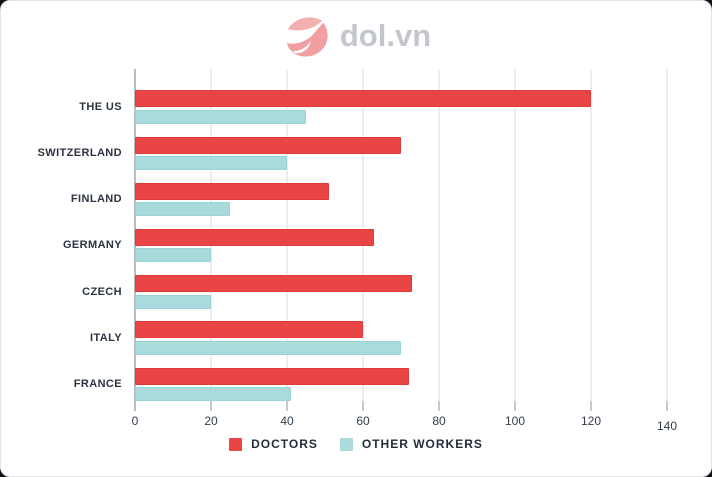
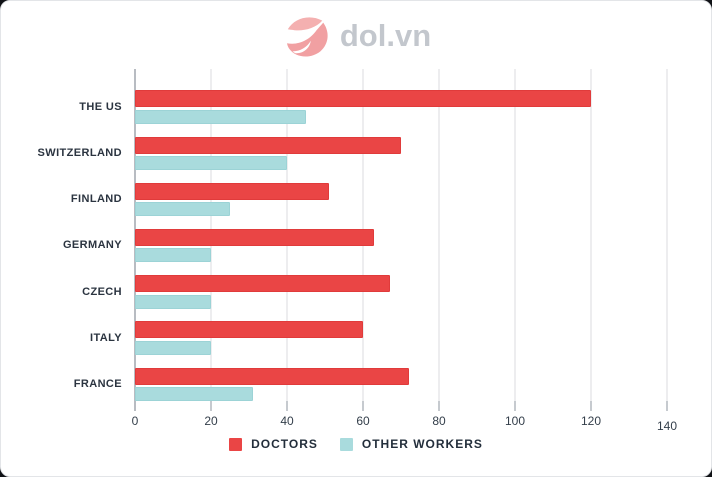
DOCTORS/CZECH: 73 -> 67
OTHER WORKERS/ITALY: 70 -> 20
OTHER WORKERS/FRANCE: 41 -> 31
